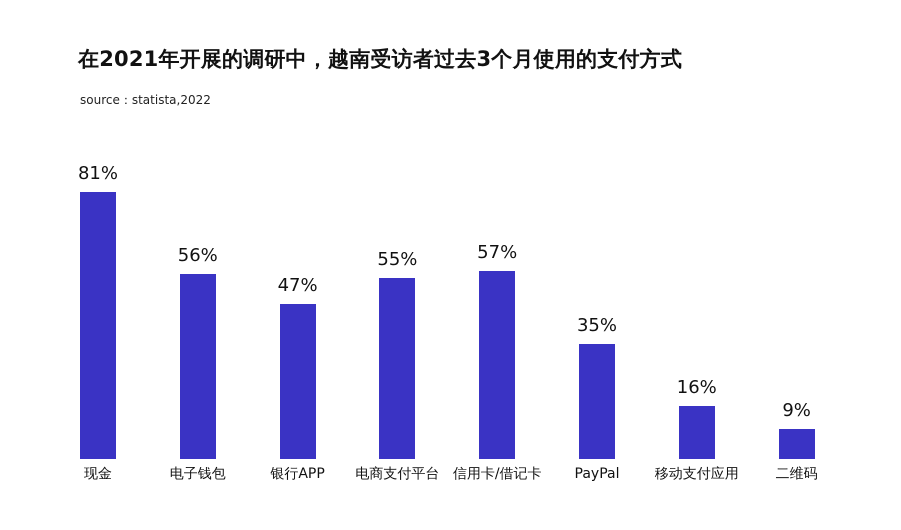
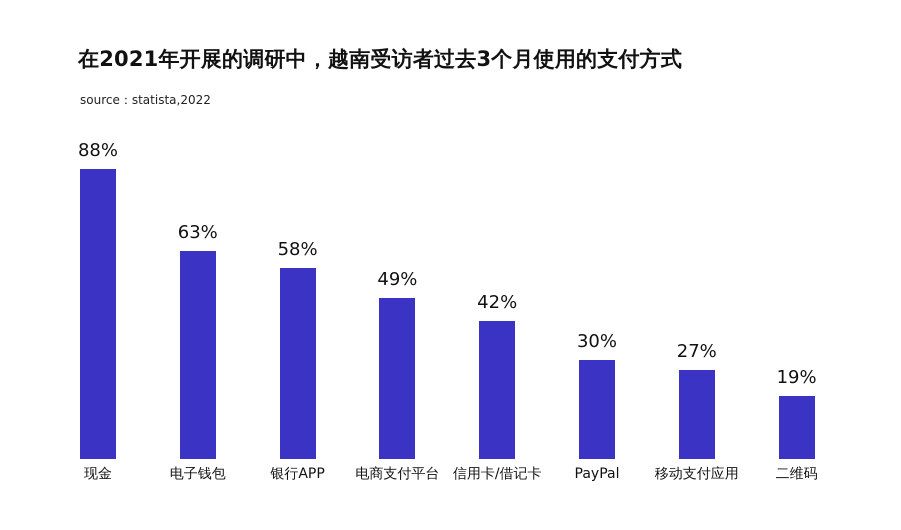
现金: 81% -> 88%
电子钱包: 56% -> 63%
银行APP: 47% -> 58%
电商支付平台: 55% -> 49%
信用卡/借记卡: 57% -> 42%
PayPal: 35% -> 30%
移动支付应用: 16% -> 27%
二维码: 9% -> 19%
